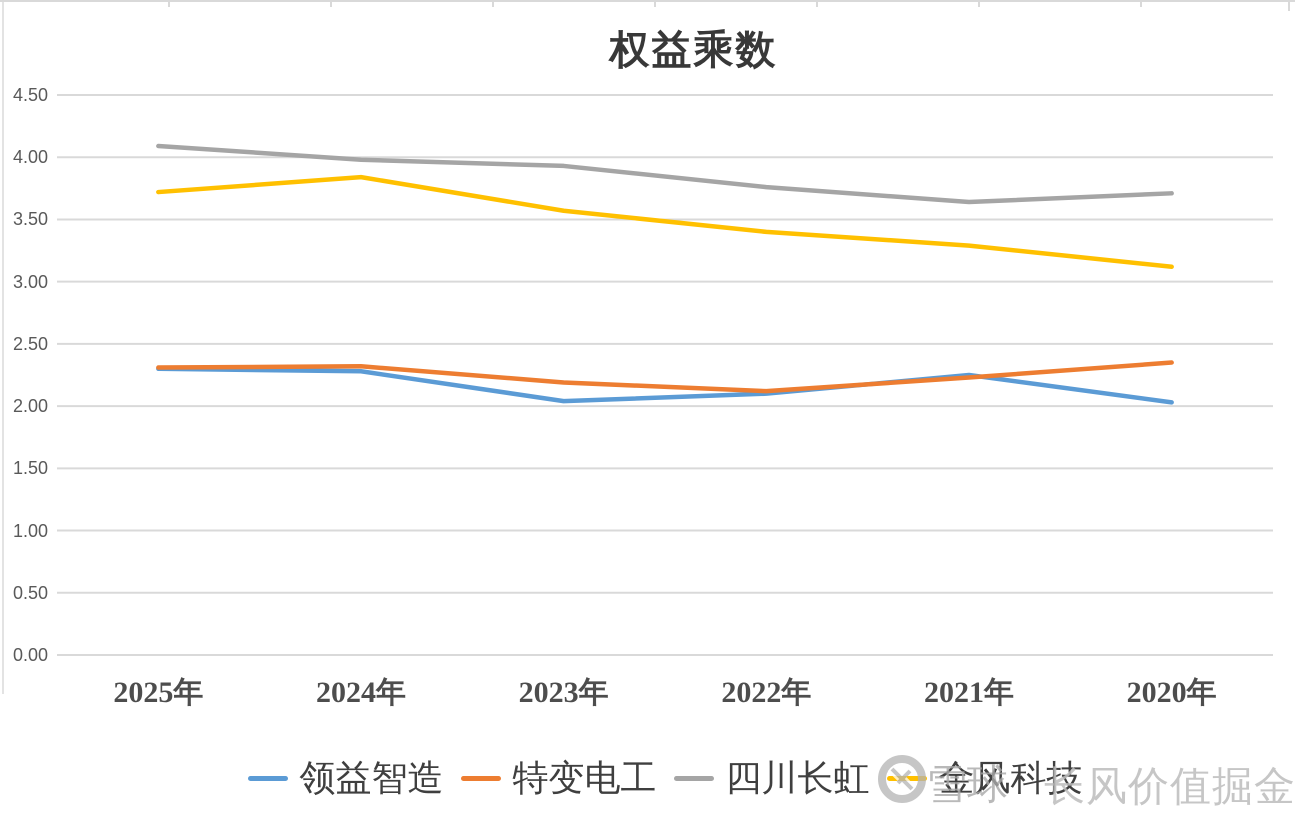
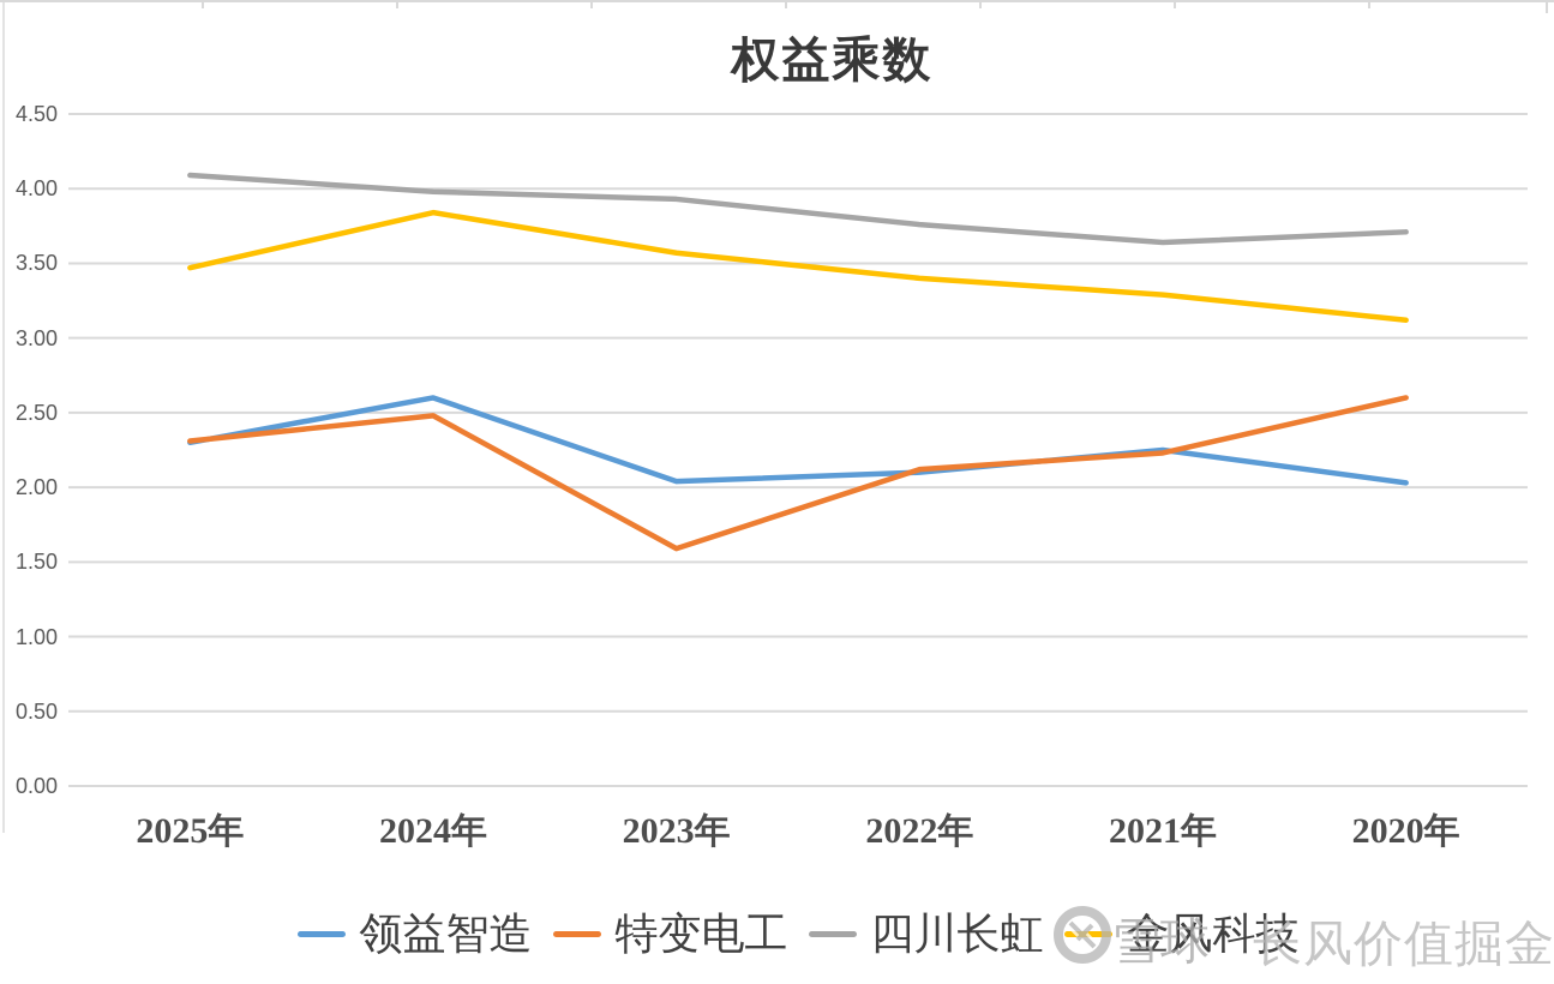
金风科技/2025年: 3.72 -> 3.47
领益智造/2024年: 2.28 -> 2.60
特变电工/2024年: 2.32 -> 2.48
特变电工/2023年: 2.19 -> 1.59
特变电工/2020年: 2.35 -> 2.60
